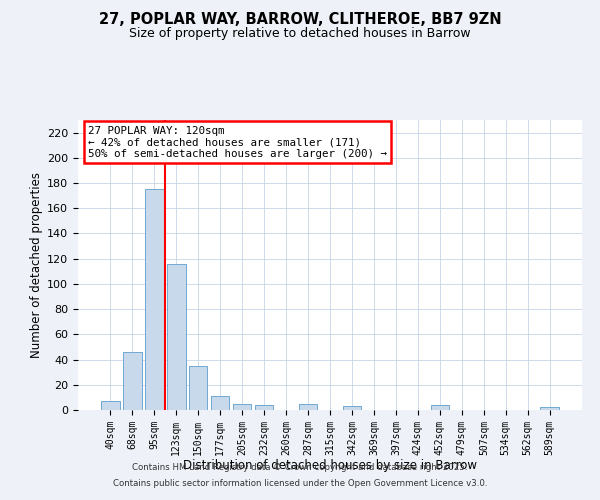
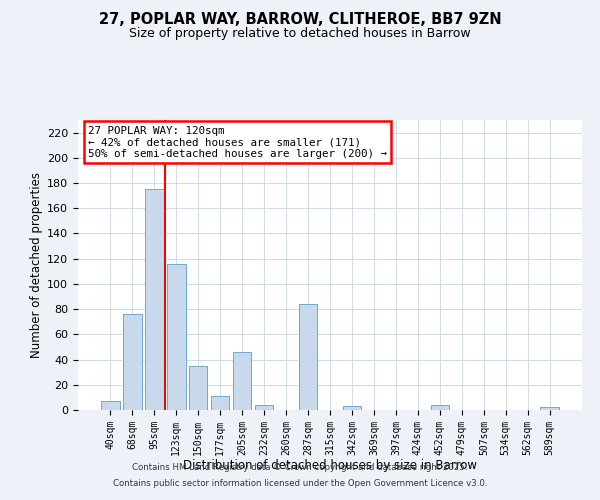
68sqm: 46 -> 76
205sqm: 5 -> 46
287sqm: 5 -> 84
